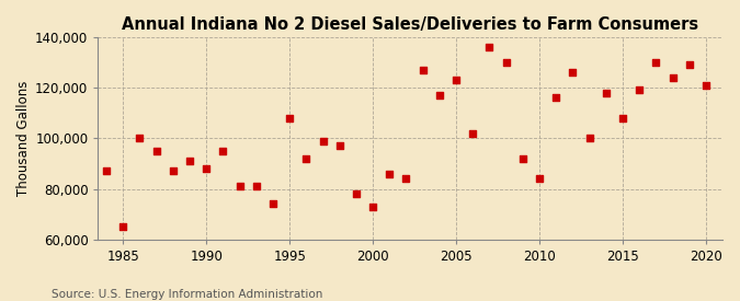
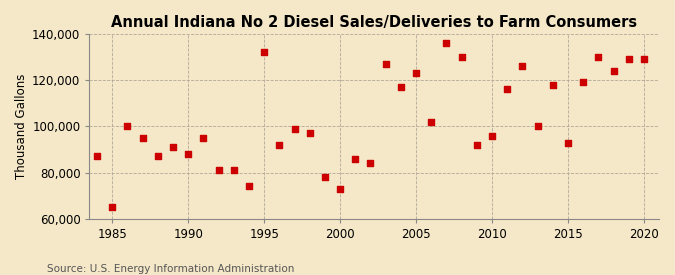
1995: 108,000 -> 132,000
2010: 84,000 -> 96,000
2015: 108,000 -> 93,000
2020: 121,000 -> 129,000
